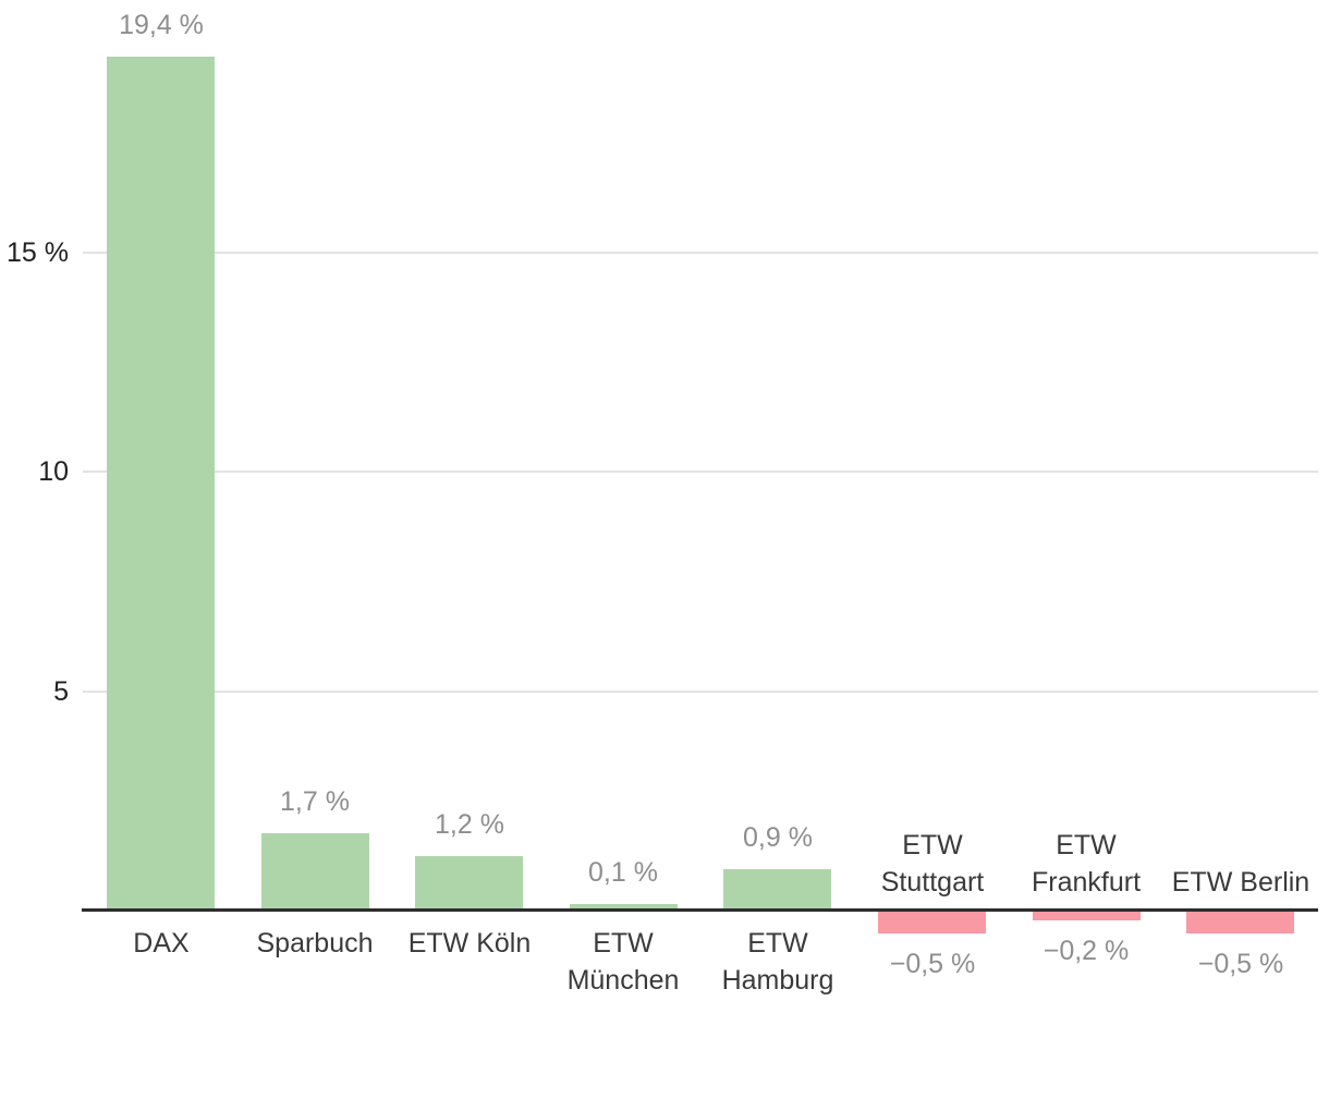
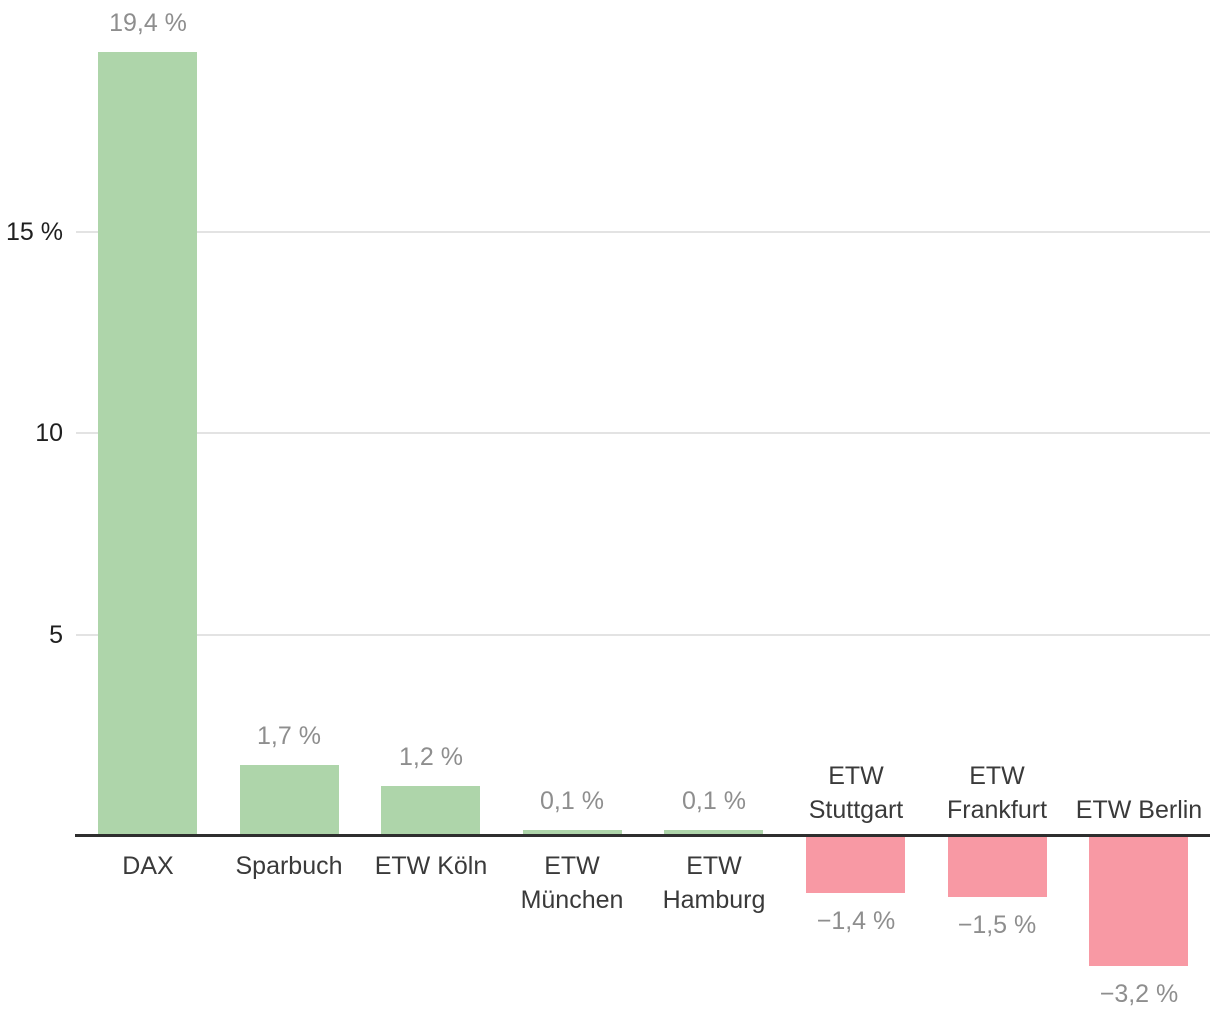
ETW Hamburg: 0,9 -> 0,1
ETW Stuttgart: −0,5 -> −1,4
ETW Frankfurt: −0,2 -> −1,5
ETW Berlin: −0,5 -> −3,2
